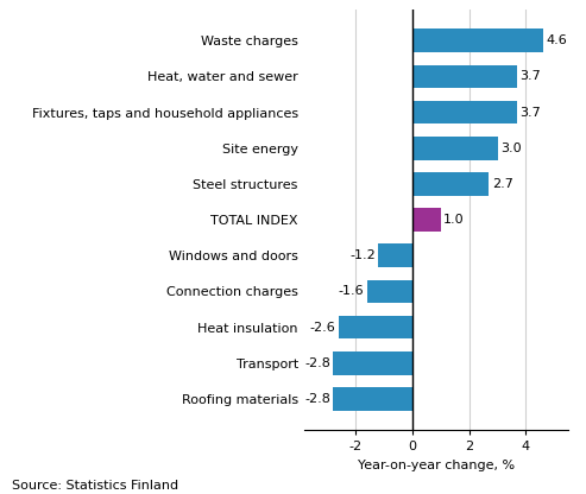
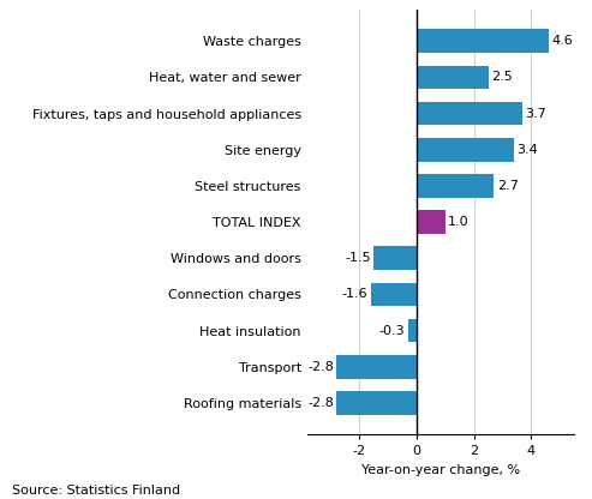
Heat, water and sewer: 3.7 -> 2.5
Site energy: 3.0 -> 3.4
Windows and doors: -1.2 -> -1.5
Heat insulation: -2.6 -> -0.3
